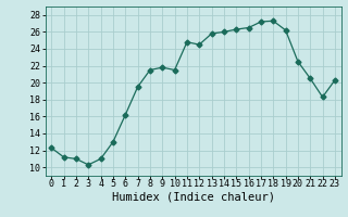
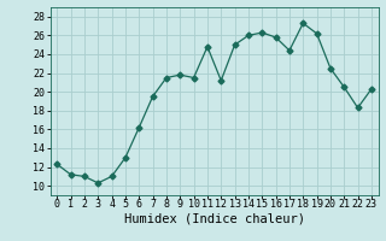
12: 24.5 -> 21.2
13: 25.8 -> 25.0
16: 26.5 -> 25.8
17: 27.2 -> 24.4
